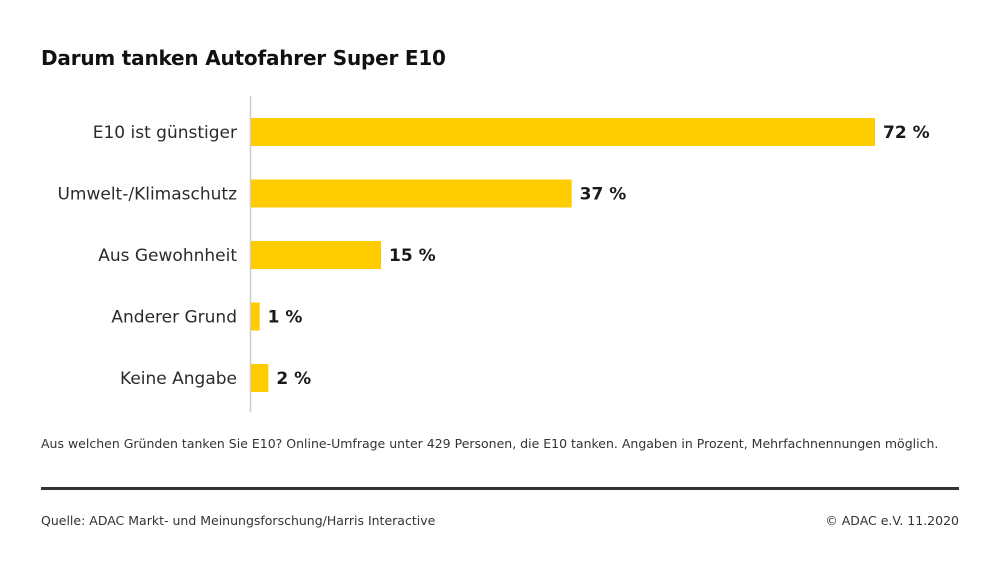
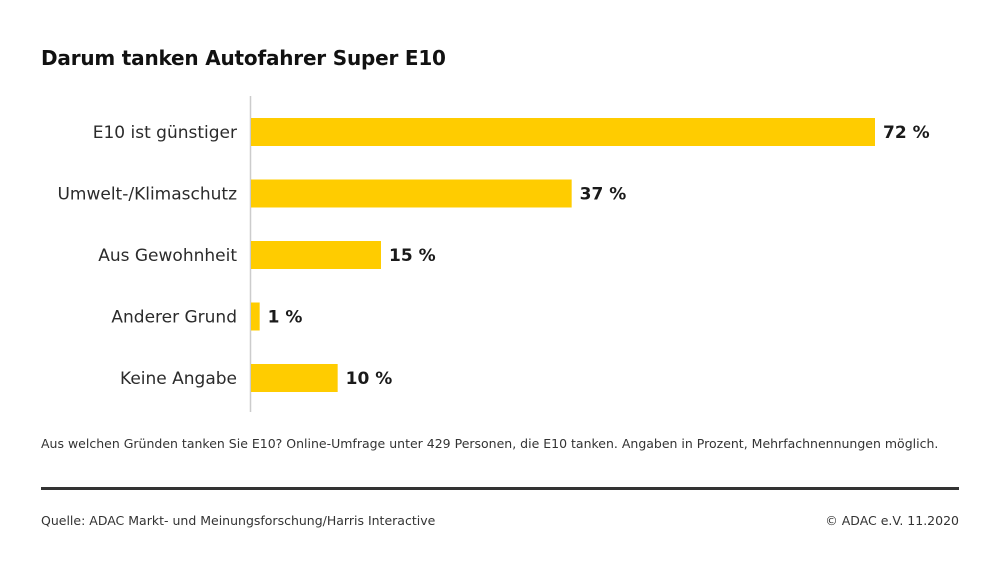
Keine Angabe: 2 -> 10
